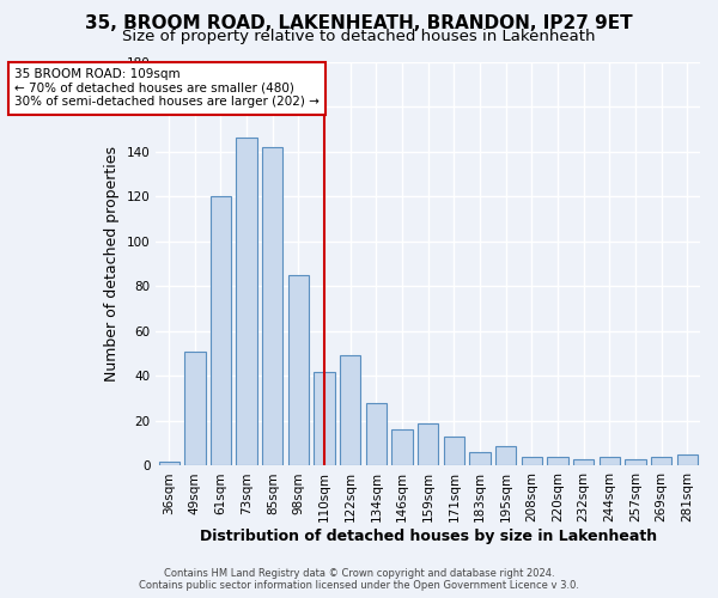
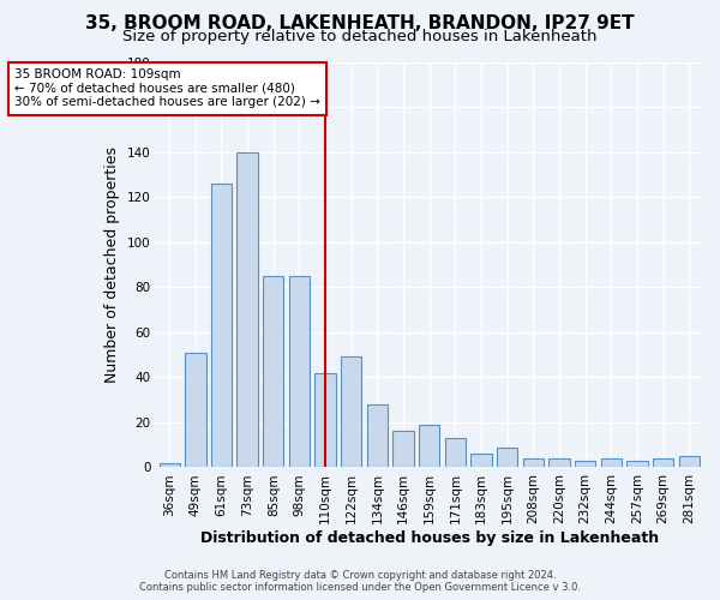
61sqm: 120 -> 126
73sqm: 146 -> 140
85sqm: 142 -> 85
